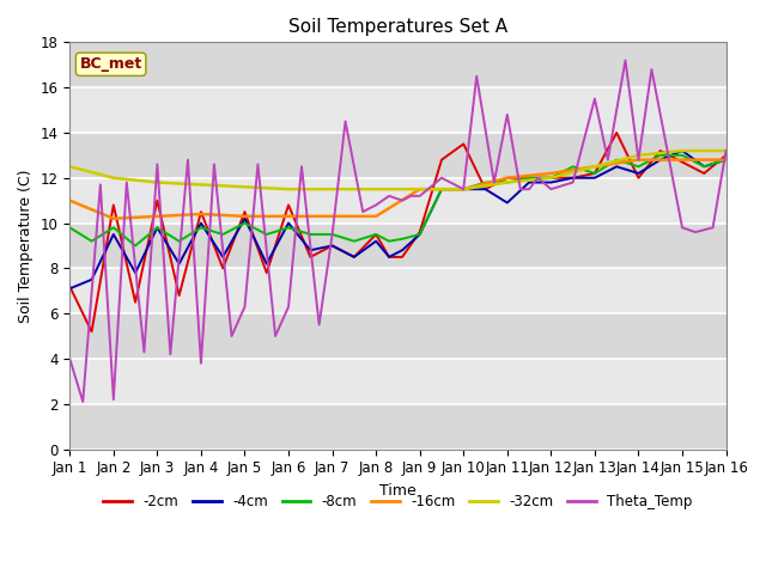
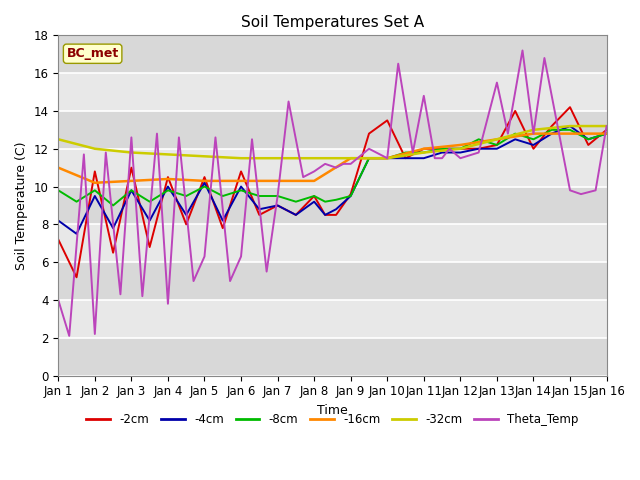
-4cm/Jan 1: 7.1 -> 8.2
-4cm/Jan 11: 10.9 -> 11.5
-2cm/Jan 15: 12.7 -> 14.2
